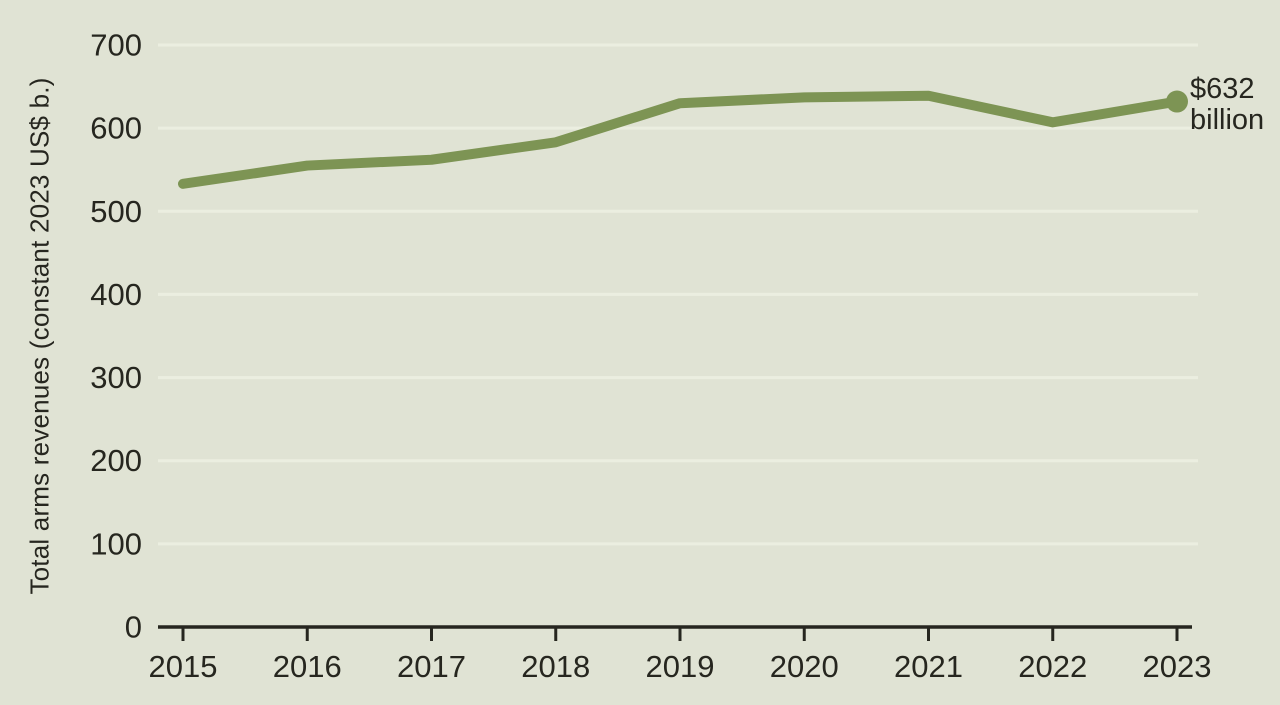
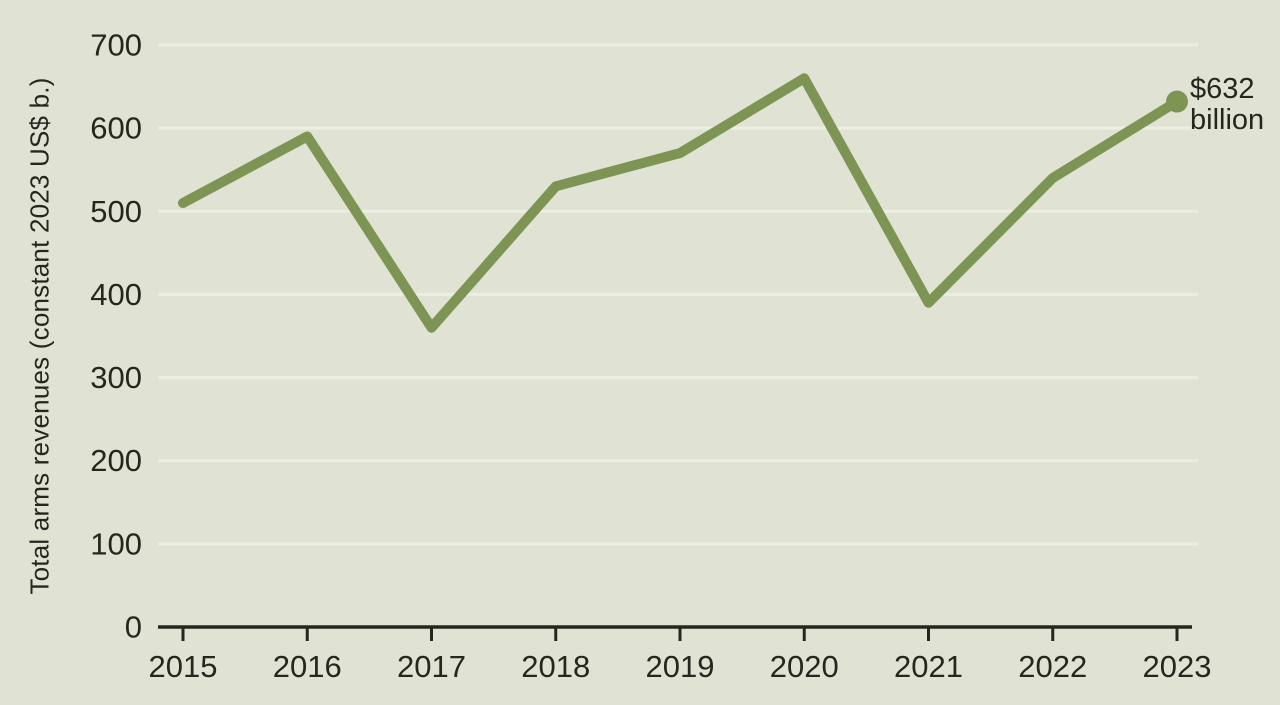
2015: 530 -> 510
2016: 560 -> 590
2017: 560 -> 360
2018: 580 -> 530
2019: 630 -> 570
2020: 640 -> 660
2021: 640 -> 390
2022: 610 -> 540
